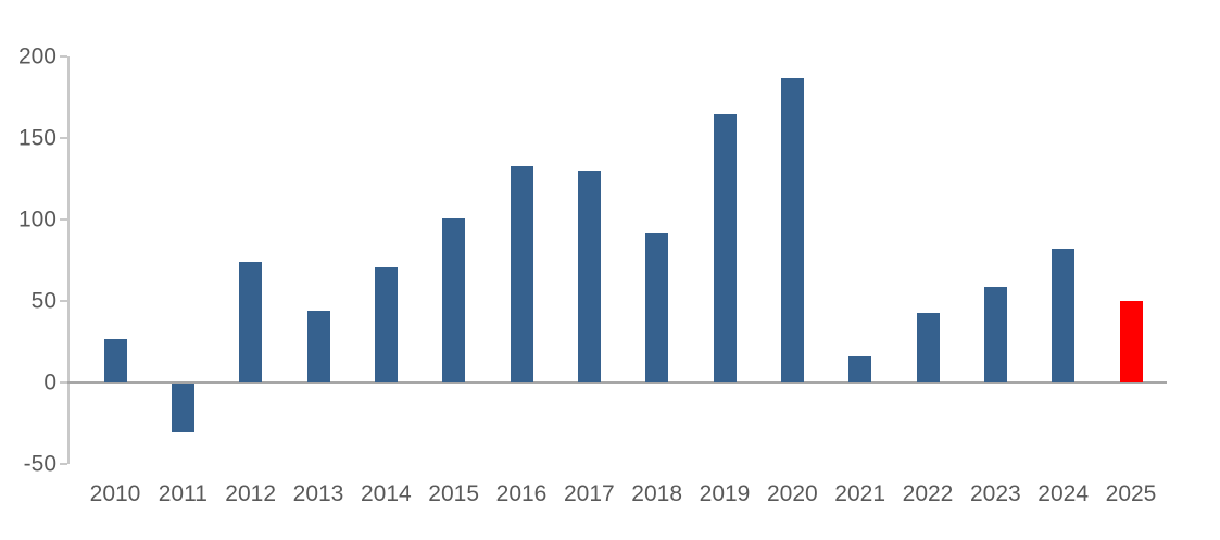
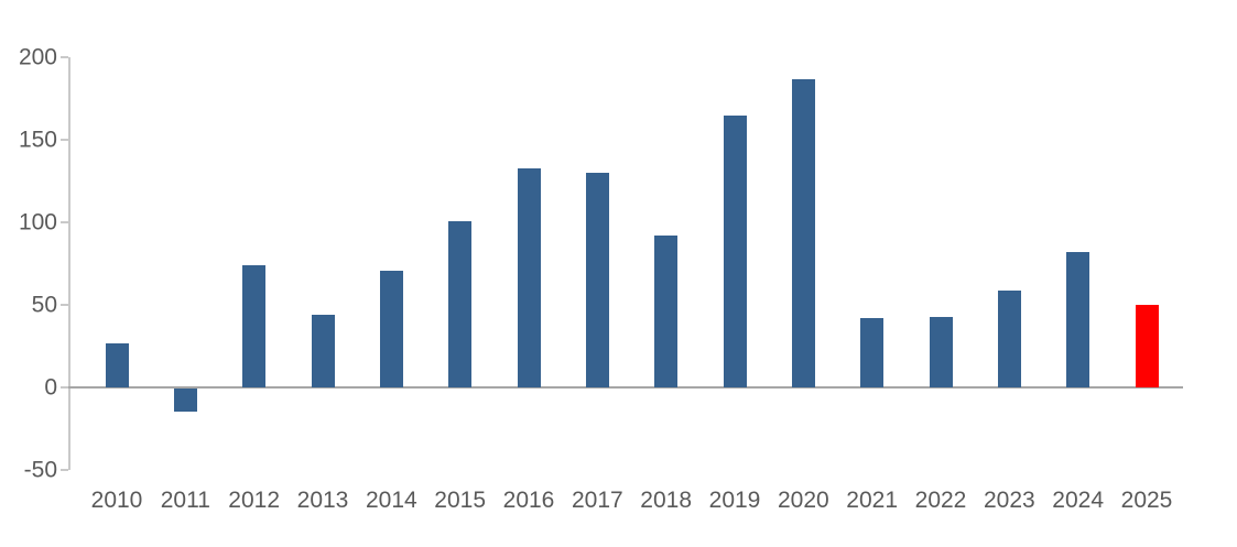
2011: -30 -> -14
2021: 16 -> 42
